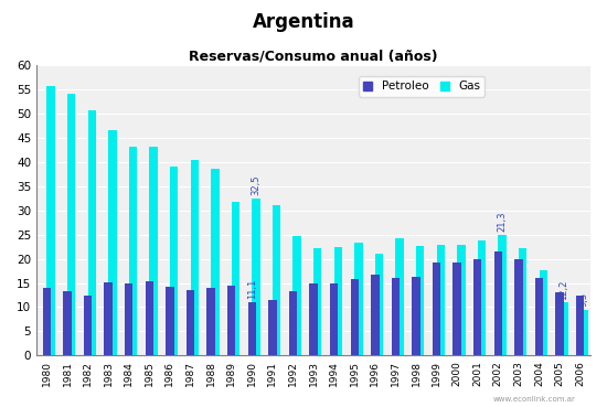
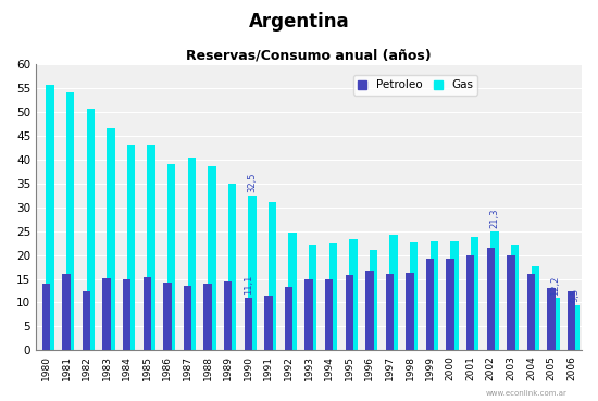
Petroleo/1981: 13.2 -> 16.0
Gas/1989: 31.7 -> 35.0
